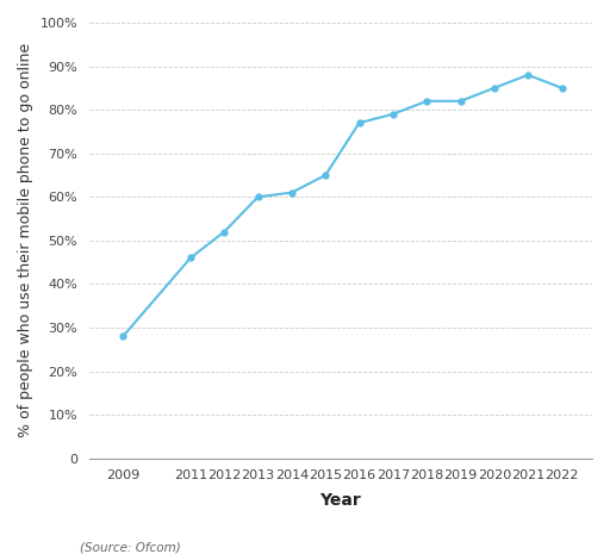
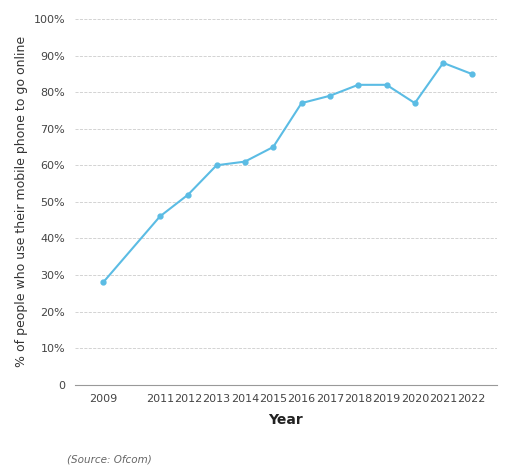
2020: 85% -> 77%
